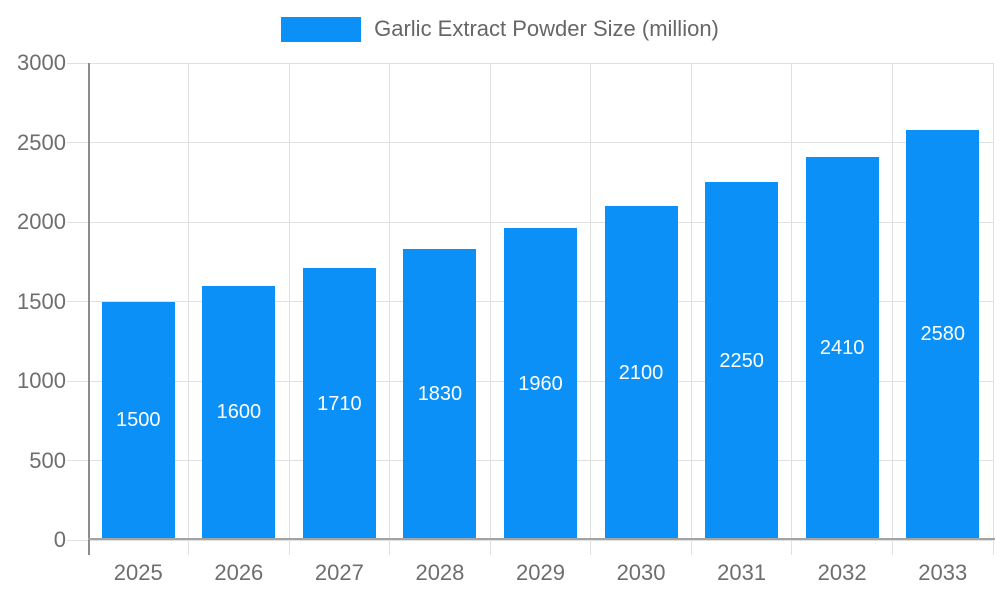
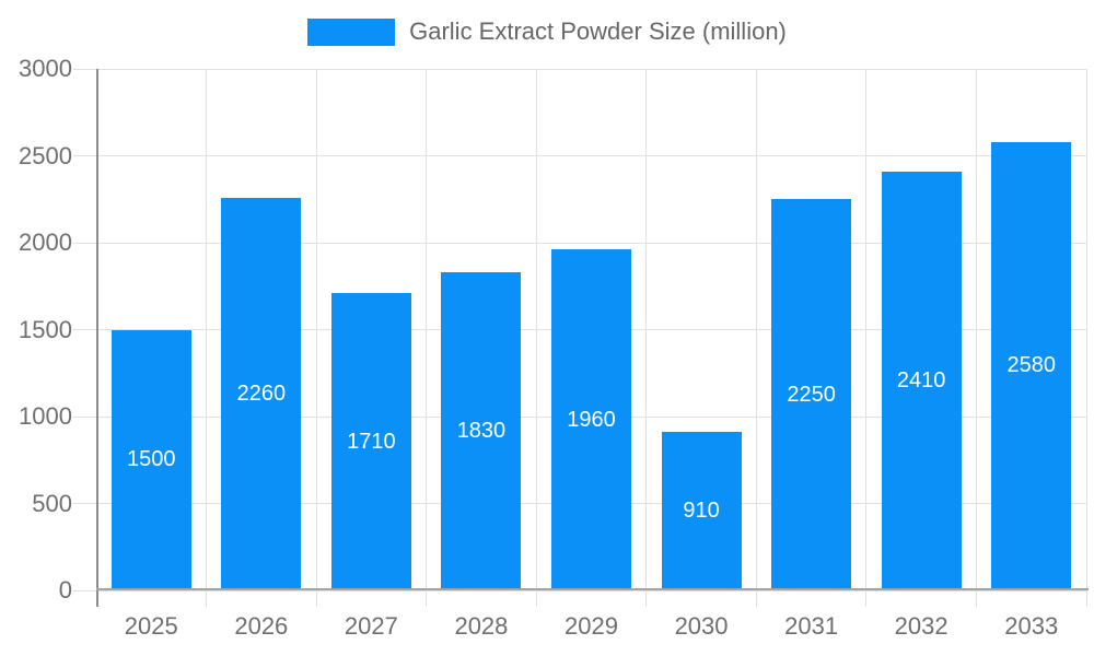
2026: 1600 -> 2260
2030: 2100 -> 910
